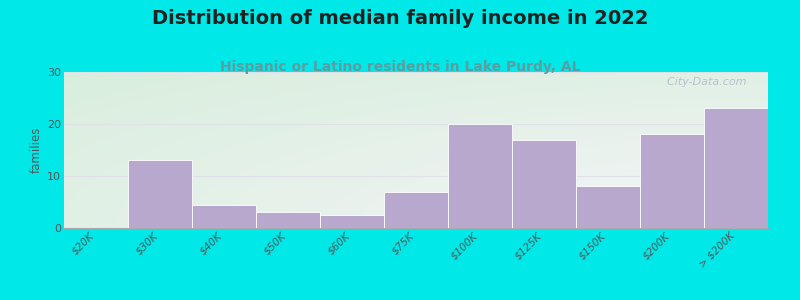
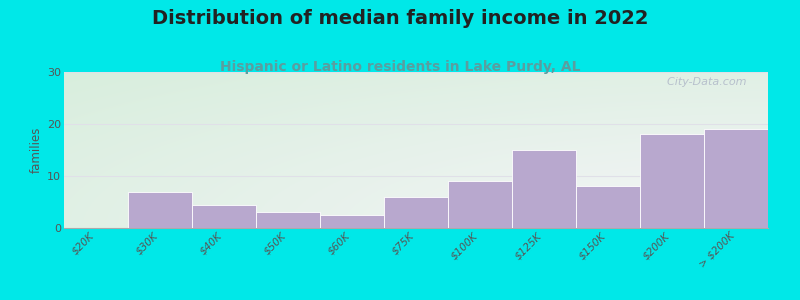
$30K: 13.0 -> 7.0
$75K: 7.0 -> 6.0
$100K: 20.0 -> 9.0
$125K: 17.0 -> 15.0
> $200K: 23.0 -> 19.0
